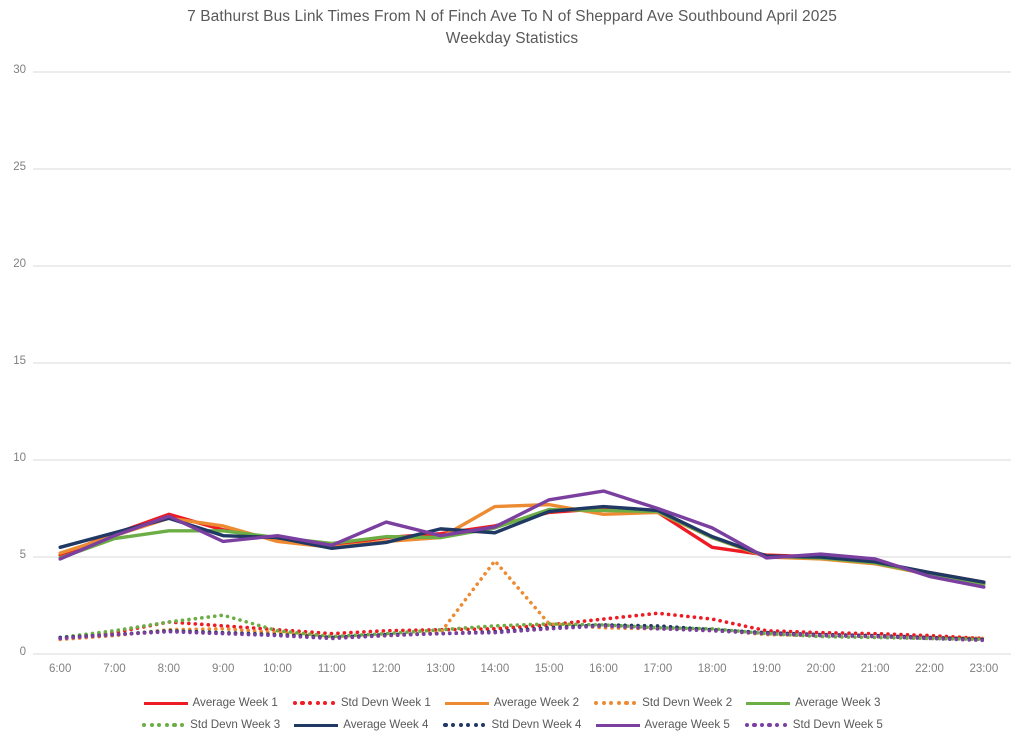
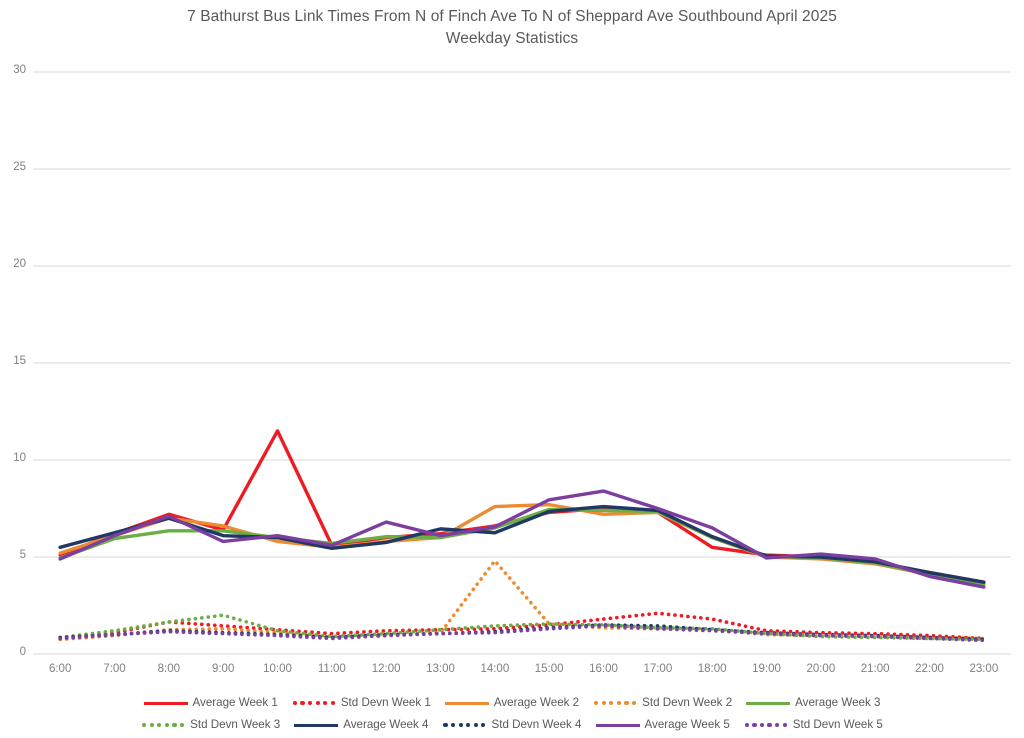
Average Week 1/10:00: 5.9 -> 11.5
